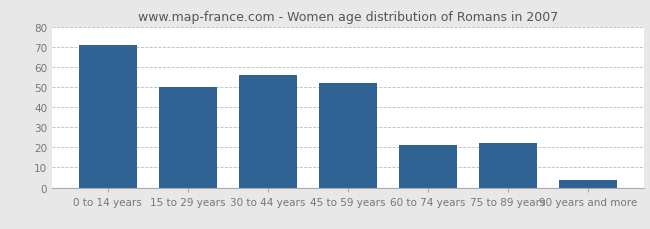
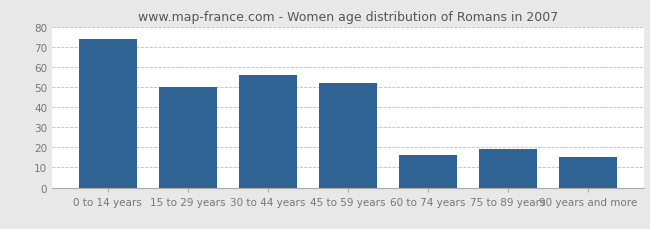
0 to 14 years: 71 -> 74
60 to 74 years: 21 -> 16
75 to 89 years: 22 -> 19
90 years and more: 4 -> 15
